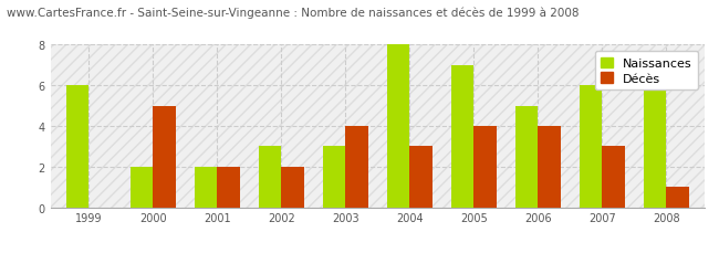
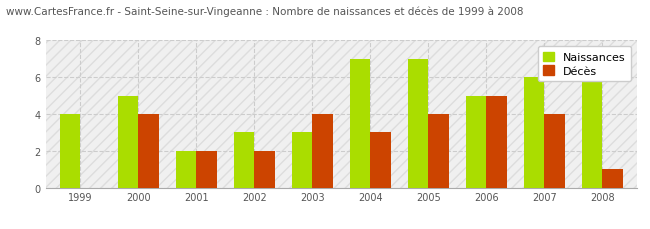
Naissances/1999: 6 -> 4
Naissances/2000: 2 -> 5
Décès/2000: 5 -> 4
Naissances/2004: 8 -> 7
Décès/2006: 4 -> 5
Décès/2007: 3 -> 4
